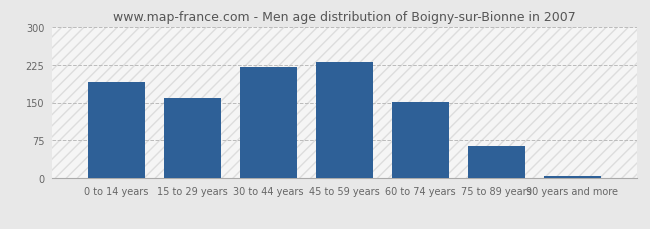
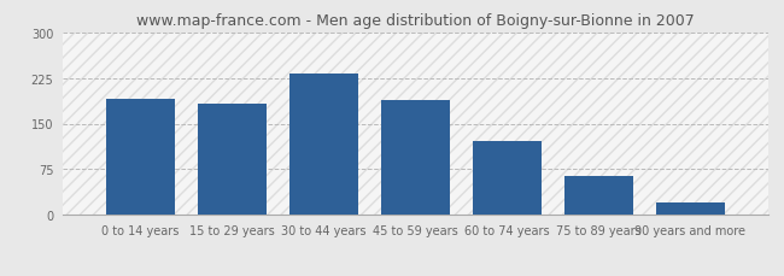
15 to 29 years: 158 -> 182
30 to 44 years: 220 -> 232
45 to 59 years: 230 -> 188
60 to 74 years: 151 -> 122
90 years and more: 5 -> 20
